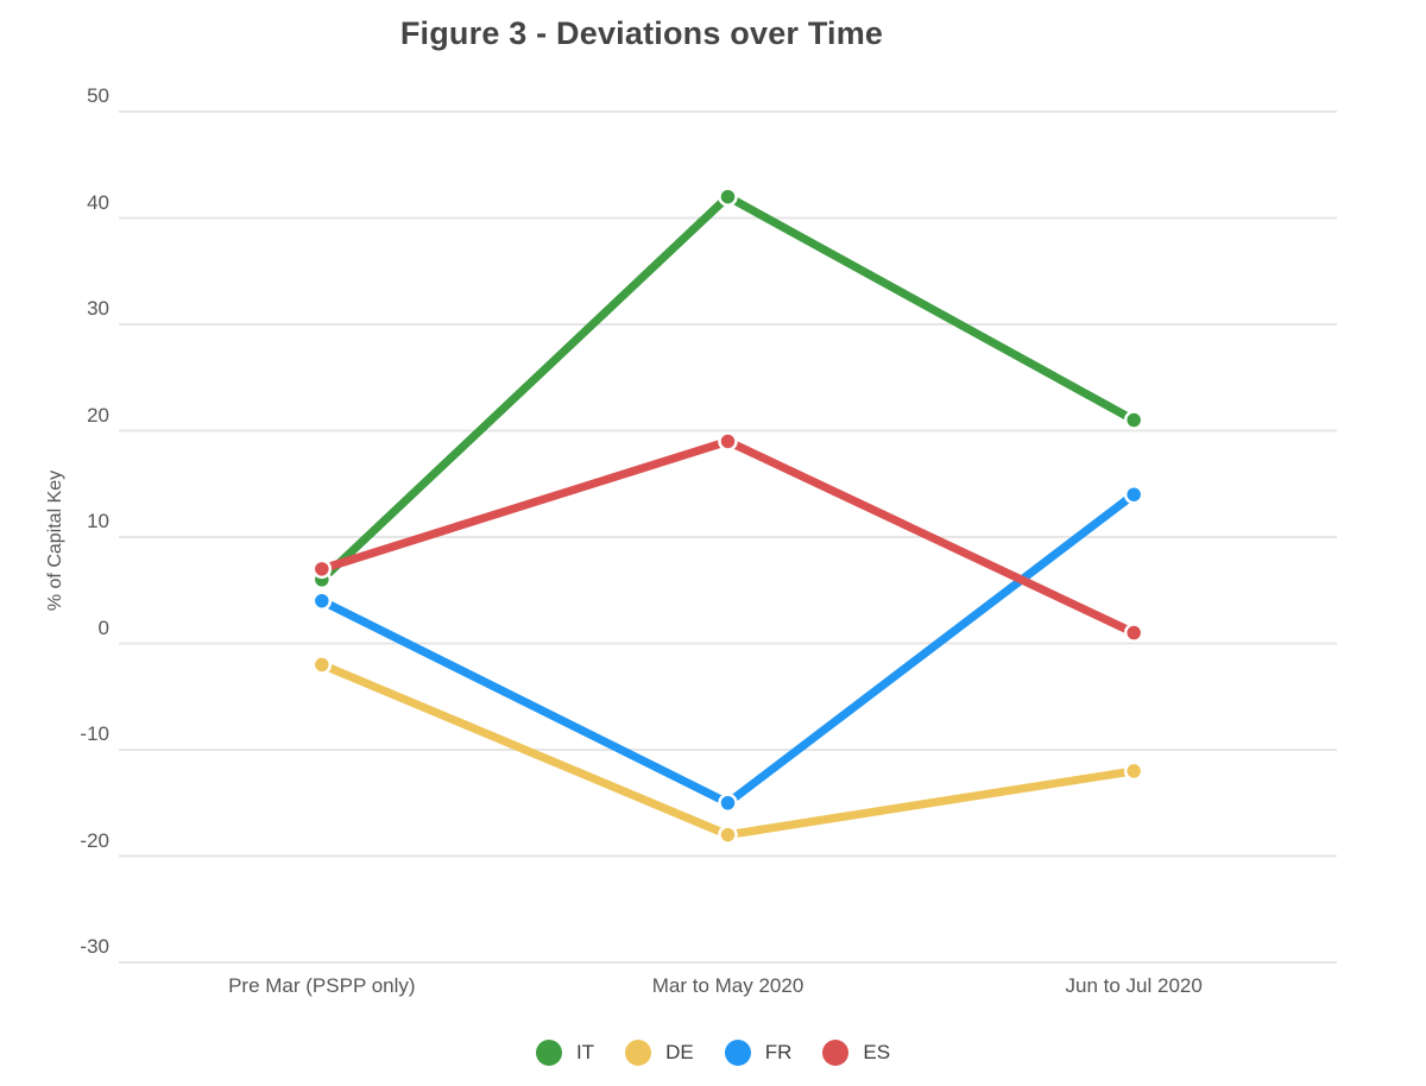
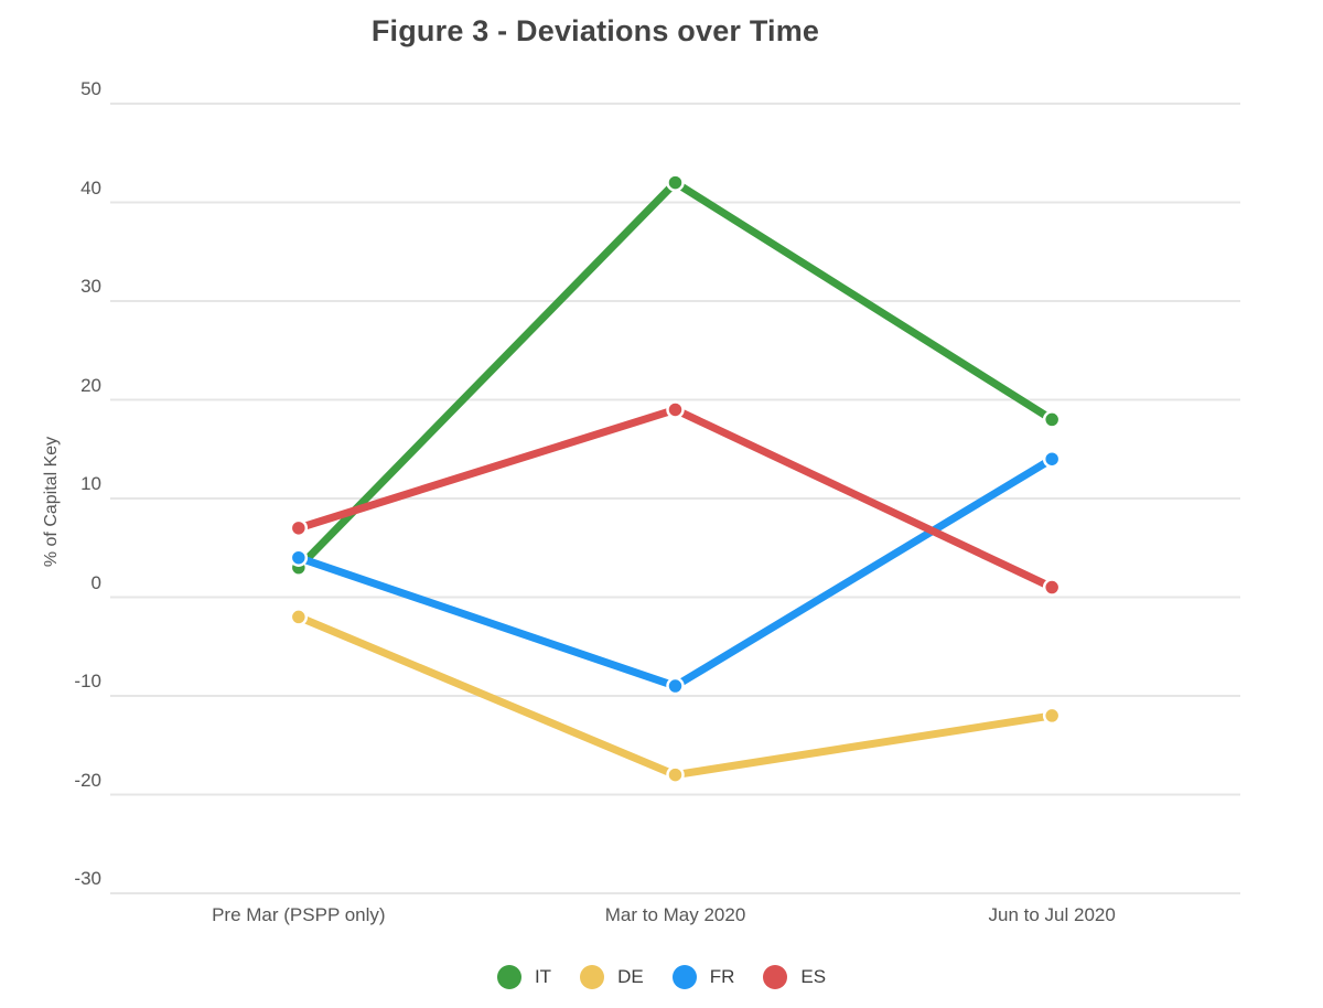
IT/Pre Mar (PSPP only): 6 -> 3
FR/Mar to May 2020: -15 -> -9
IT/Jun to Jul 2020: 21 -> 18
